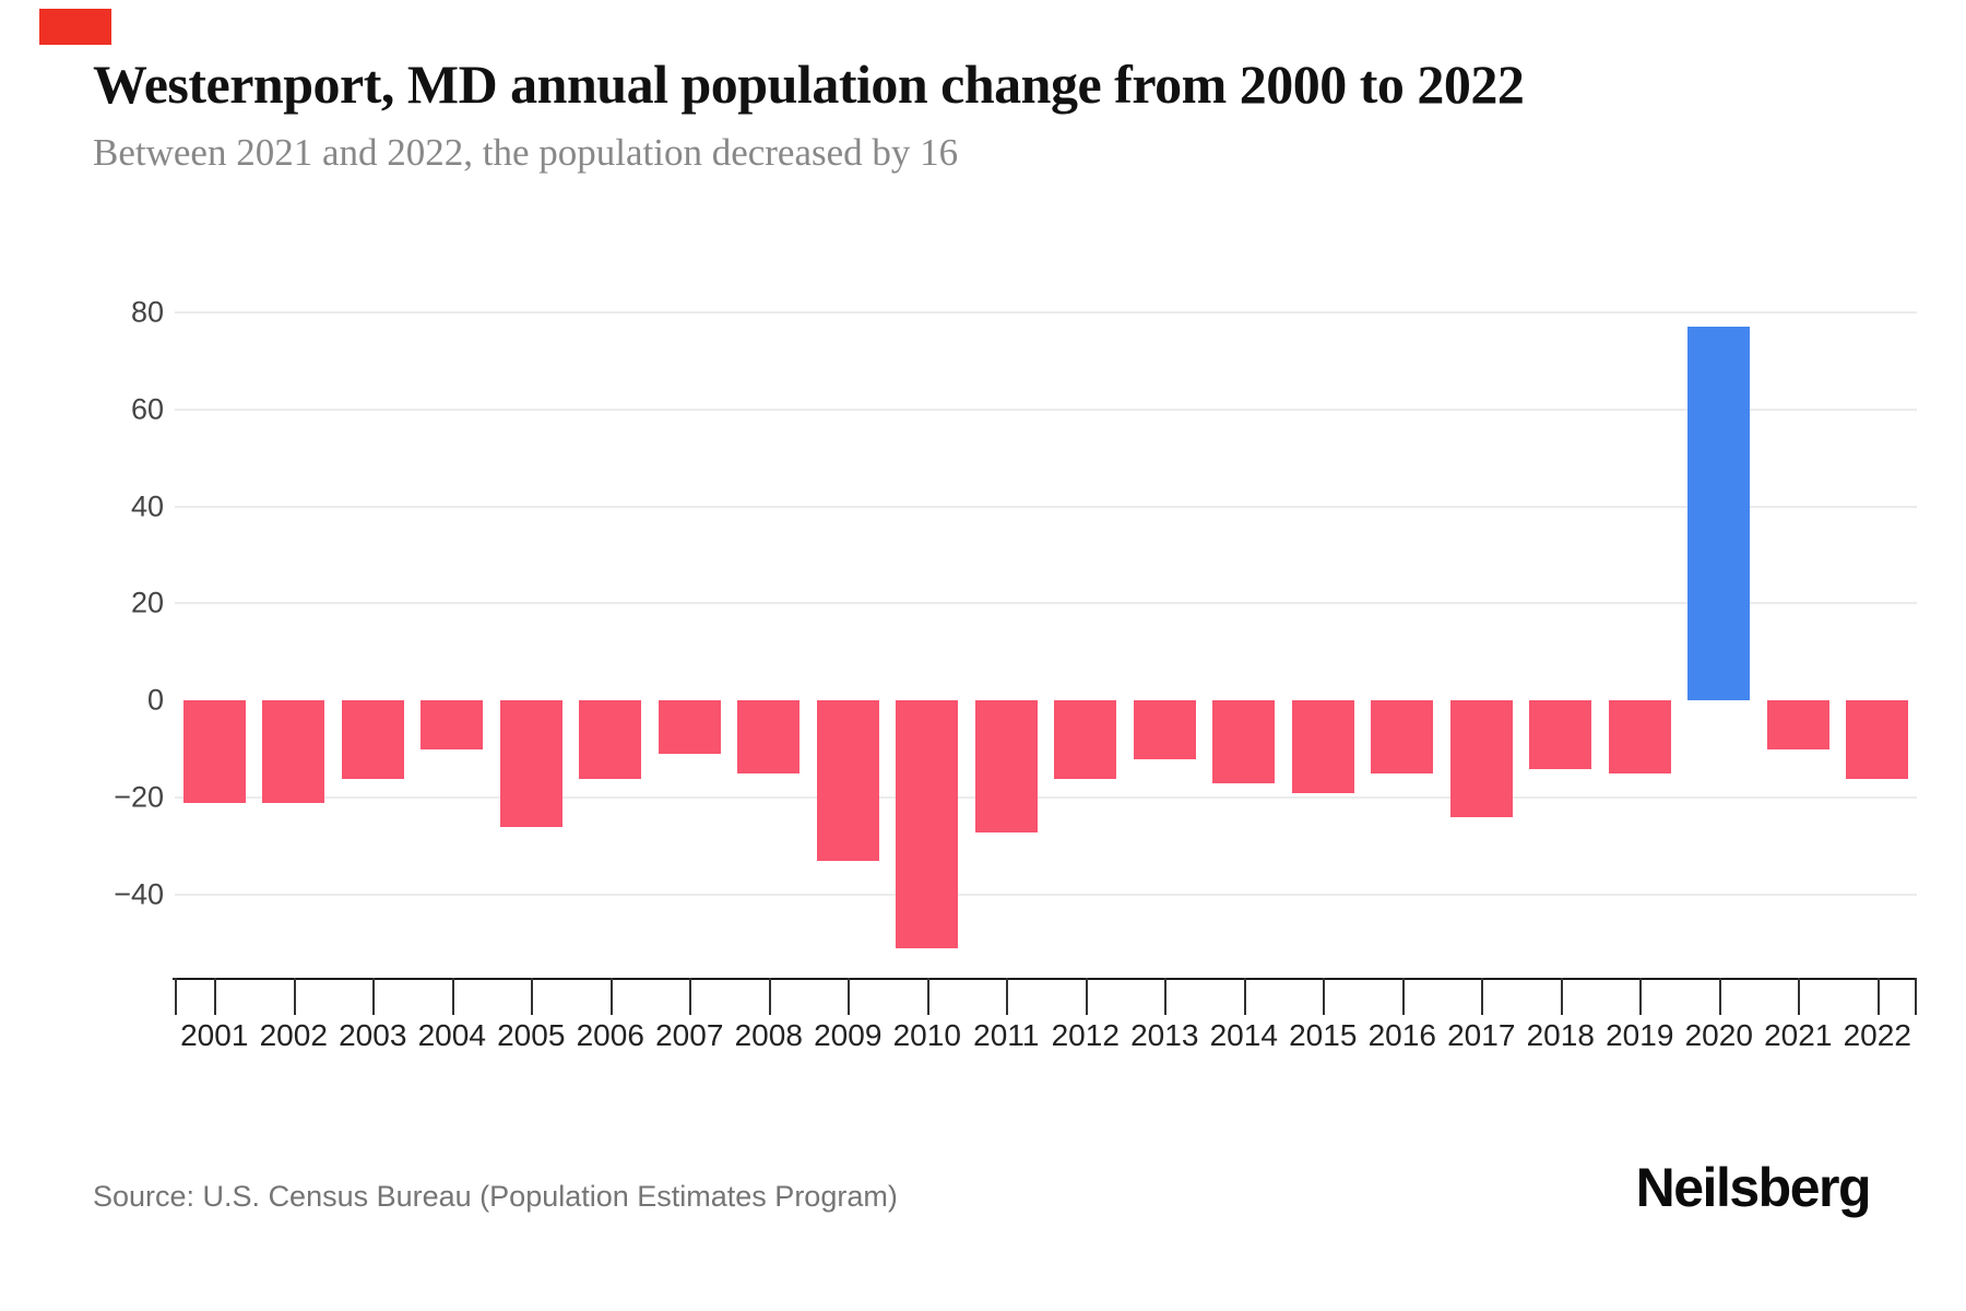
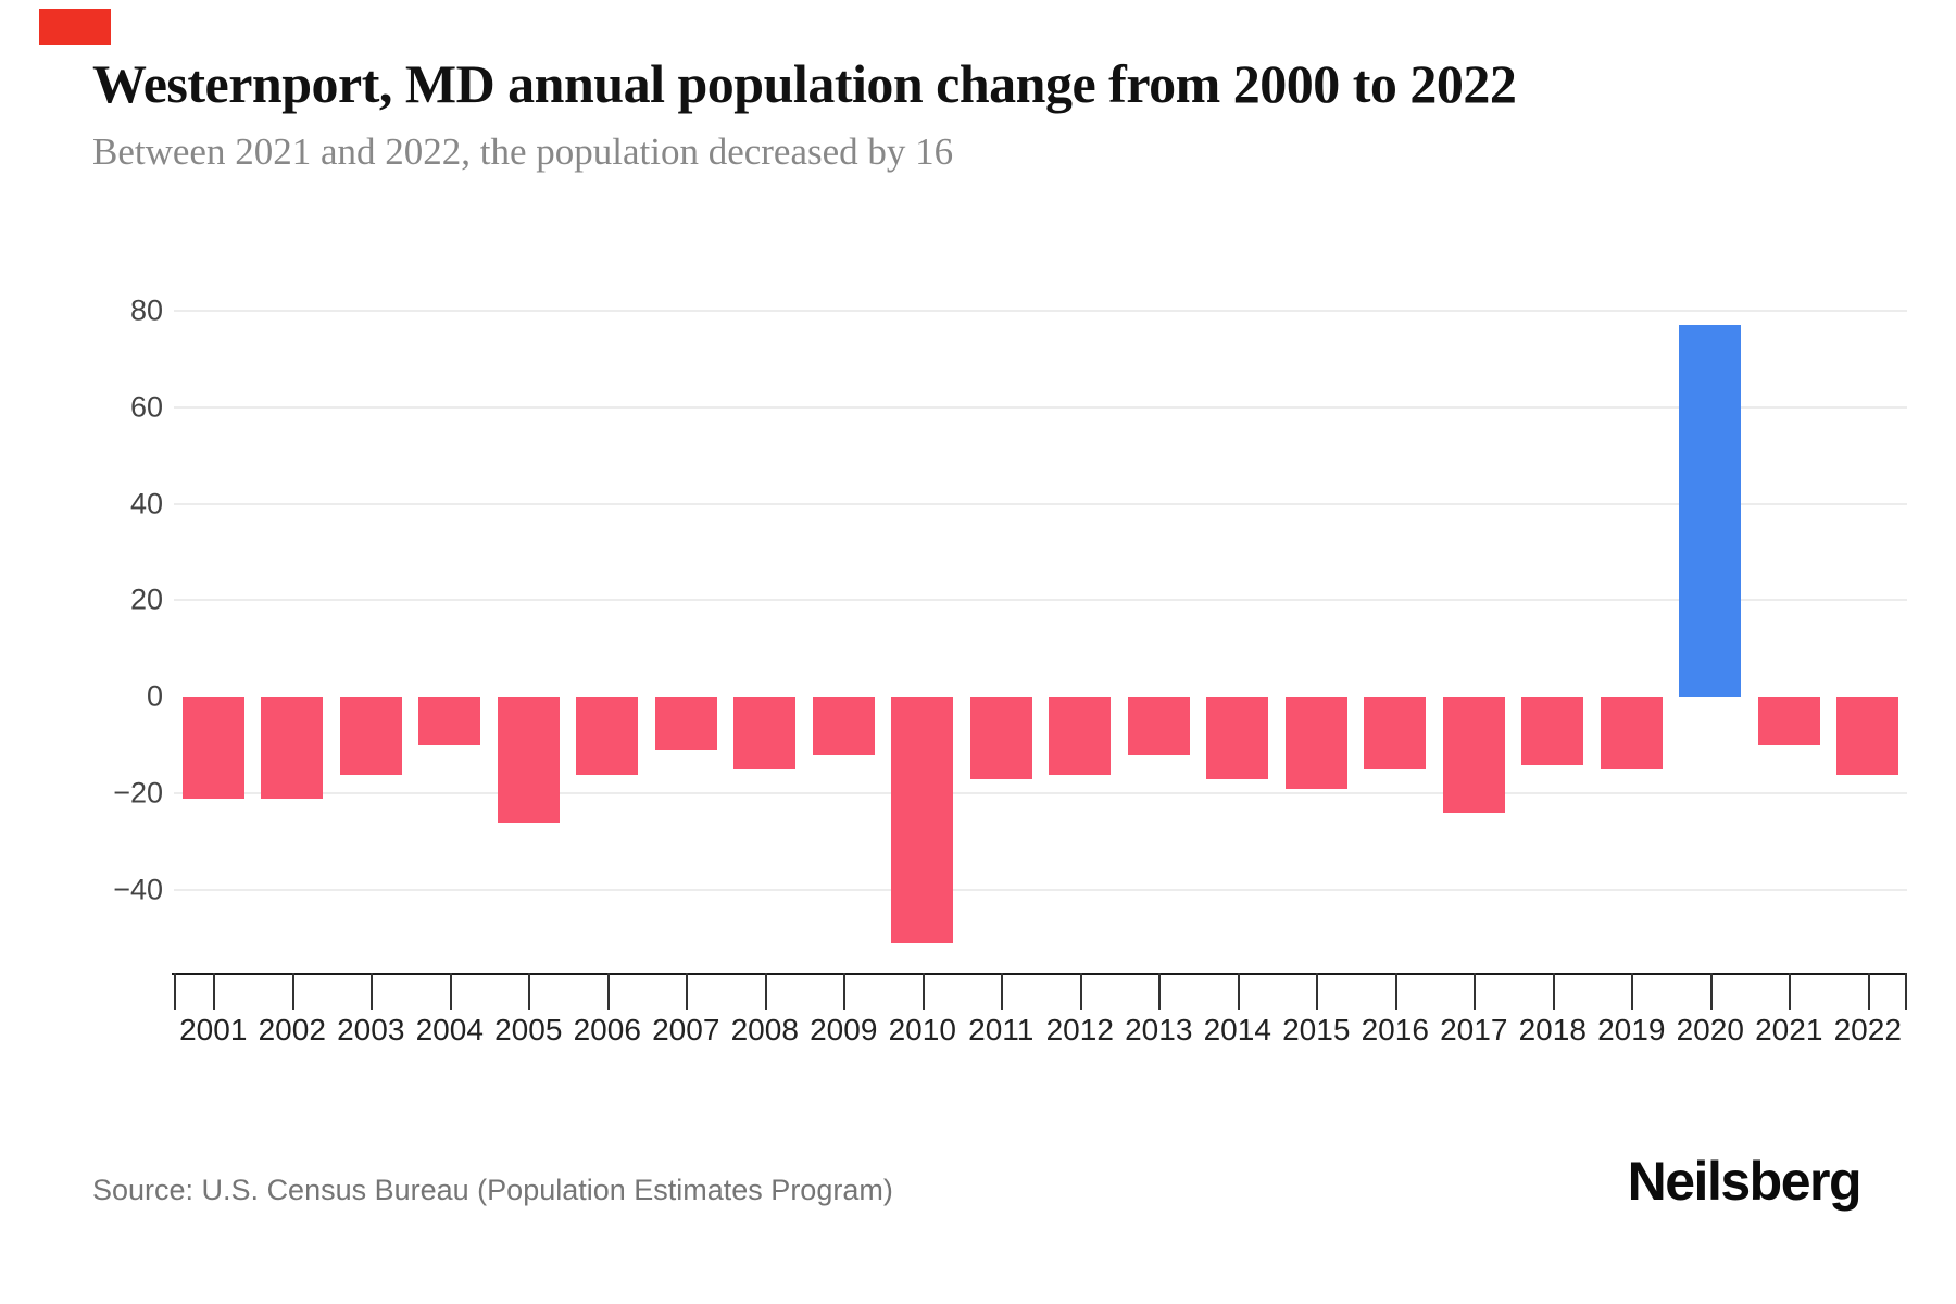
2009: -33 -> -12
2011: -27 -> -17
